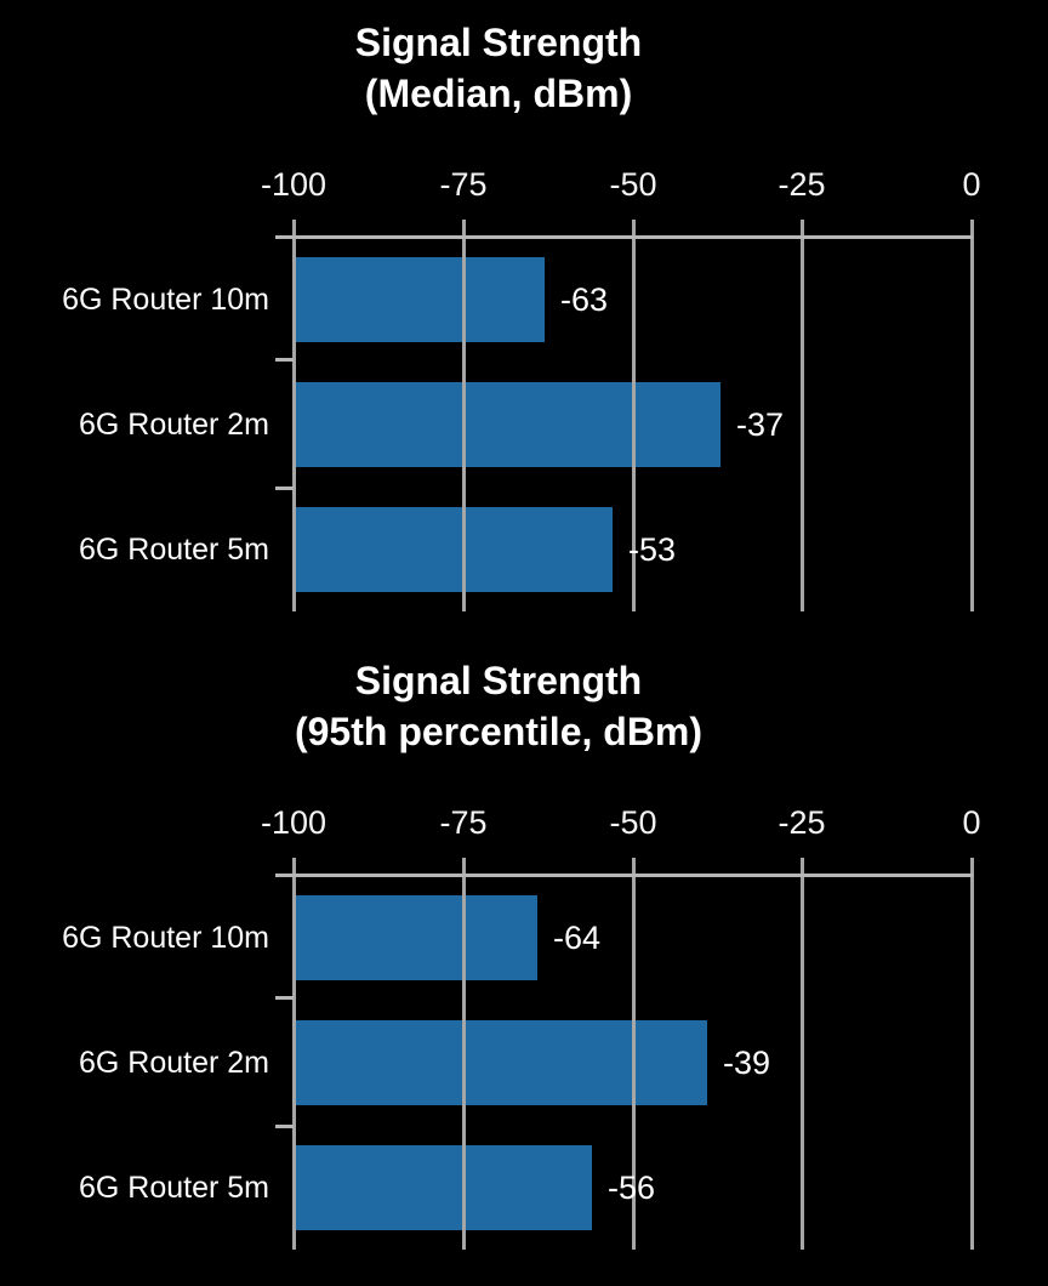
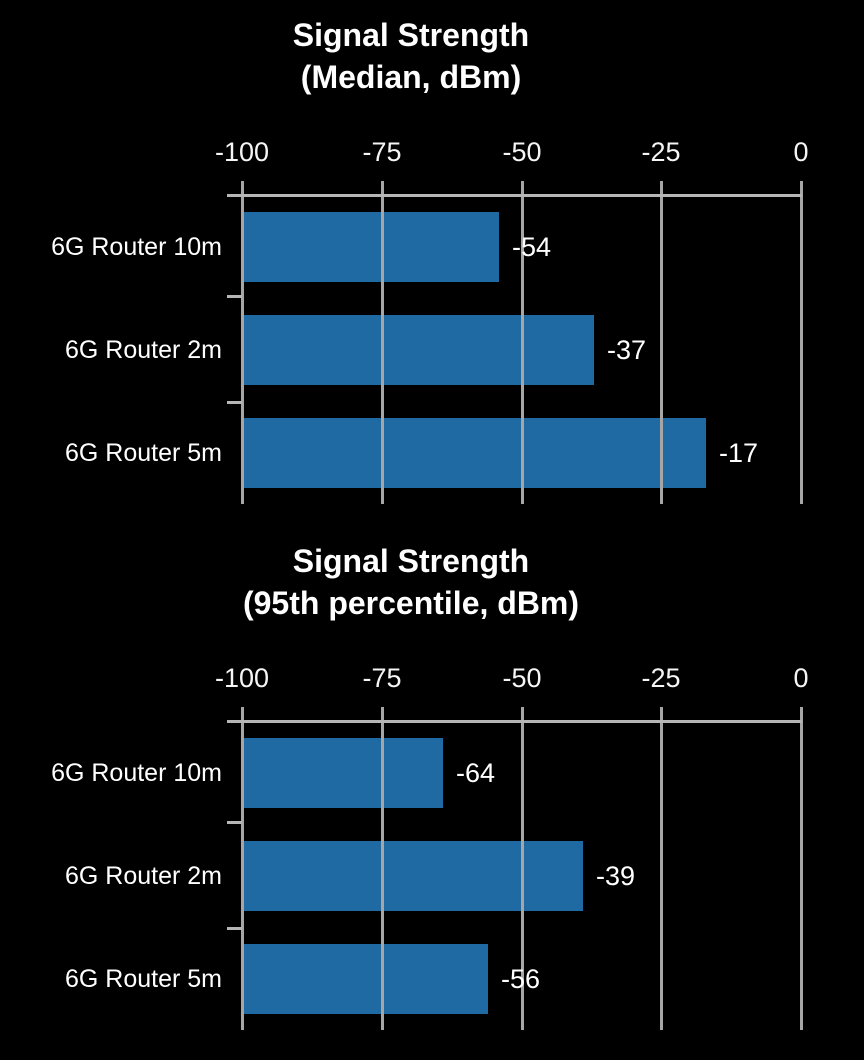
Signal Strength (Median, dBm)/6G Router 10m: -63 -> -54
Signal Strength (Median, dBm)/6G Router 5m: -53 -> -17
